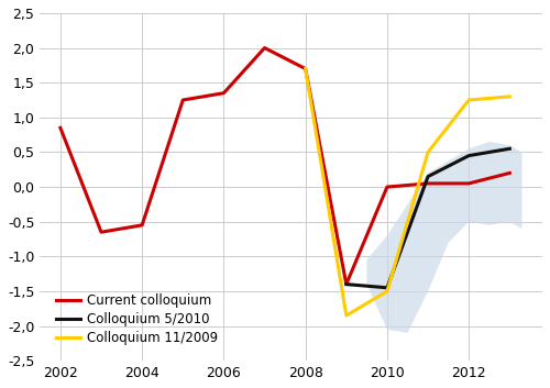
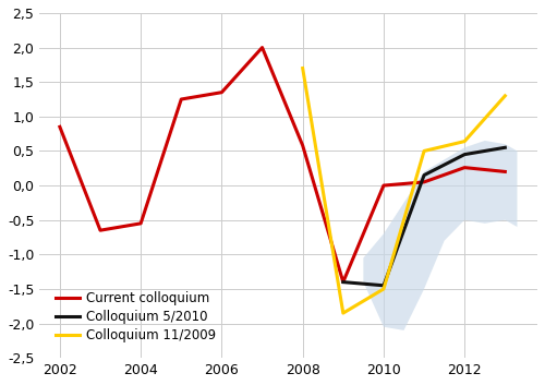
Current colloquium/2008: 1,70 -> 0,58
Current colloquium/2012: 0,05 -> 0,26
Colloquium 11/2009/2012: 1,25 -> 0,64
